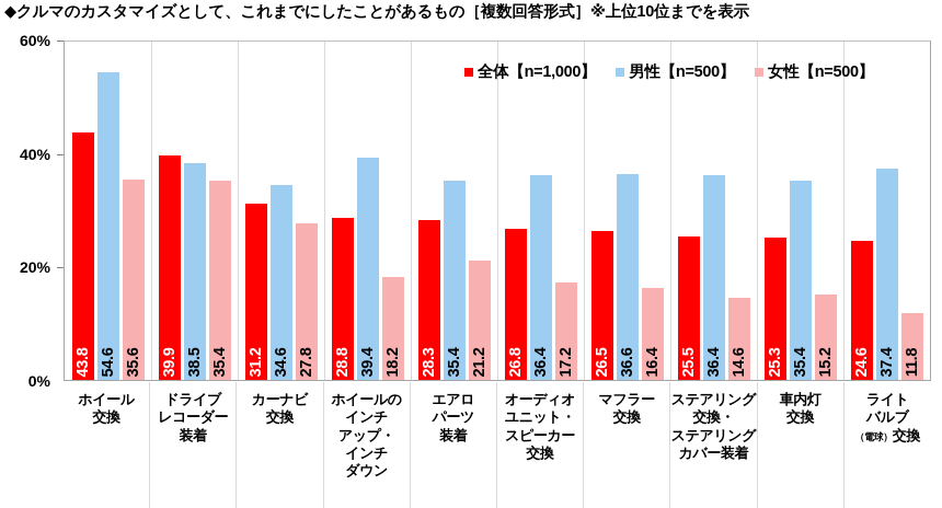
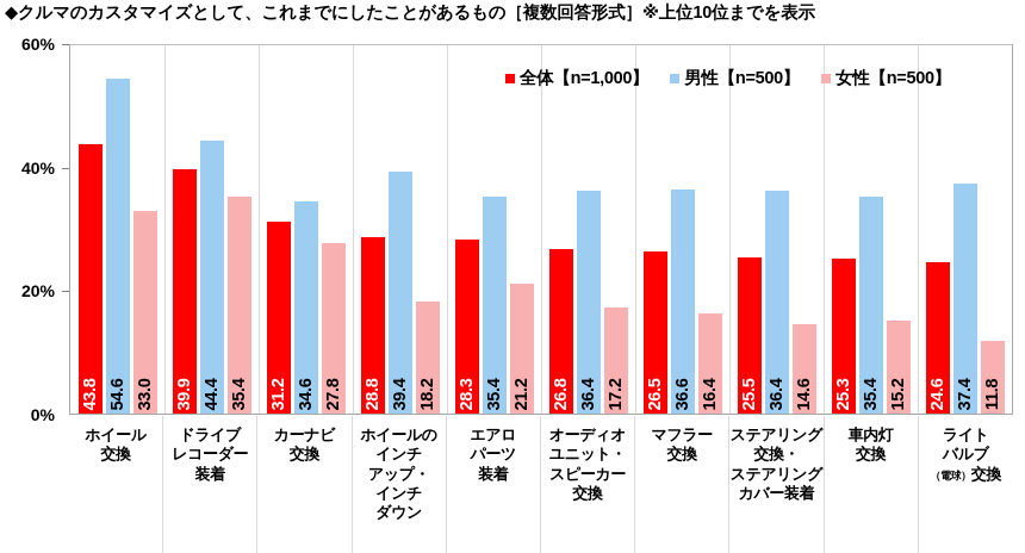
女性【n=500】/ホイール 交換: 35.6 -> 33.0
男性【n=500】/ドライブ レコーダー 装着: 38.5 -> 44.4
